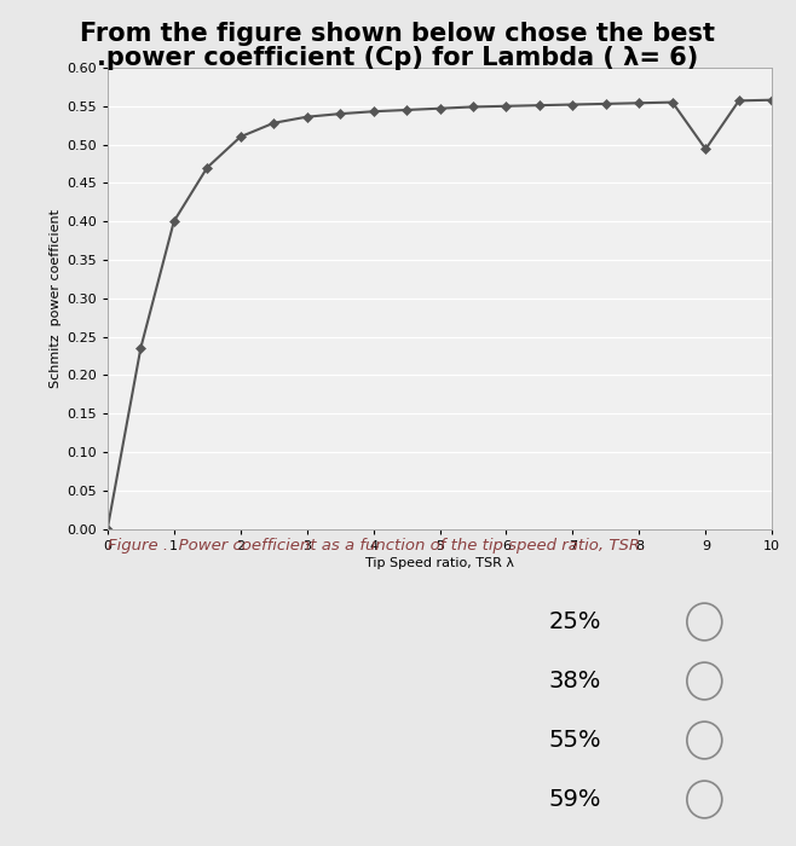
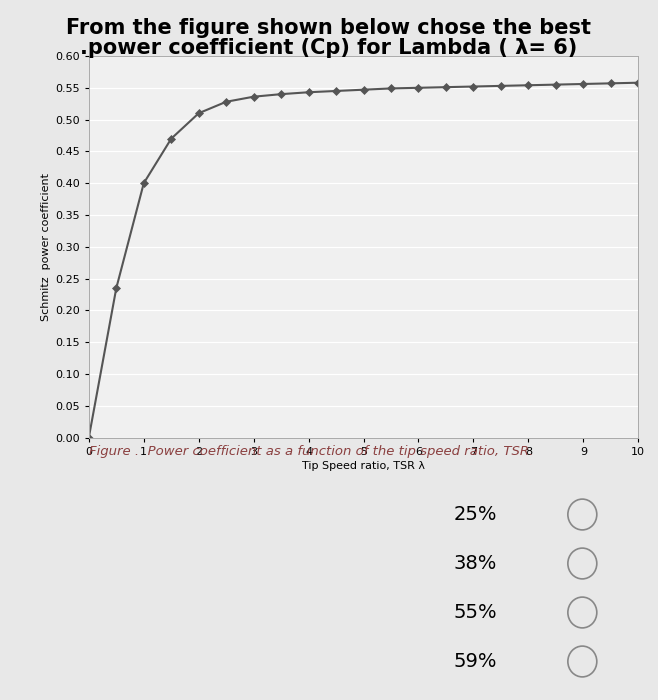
9: 0.494 -> 0.556
